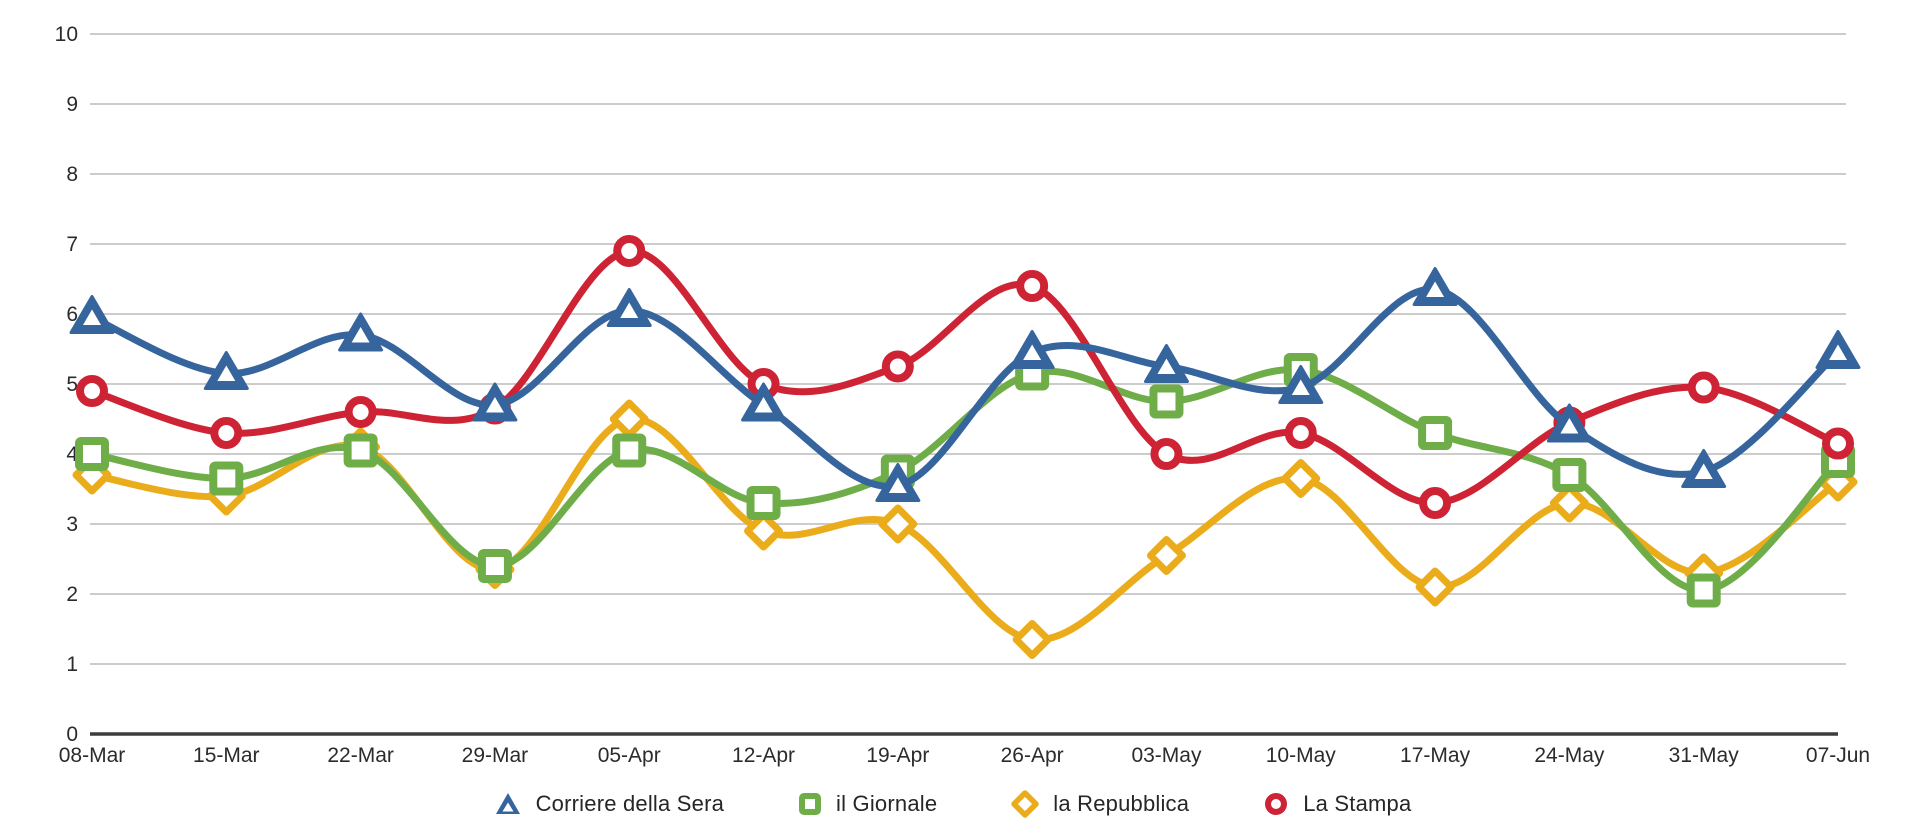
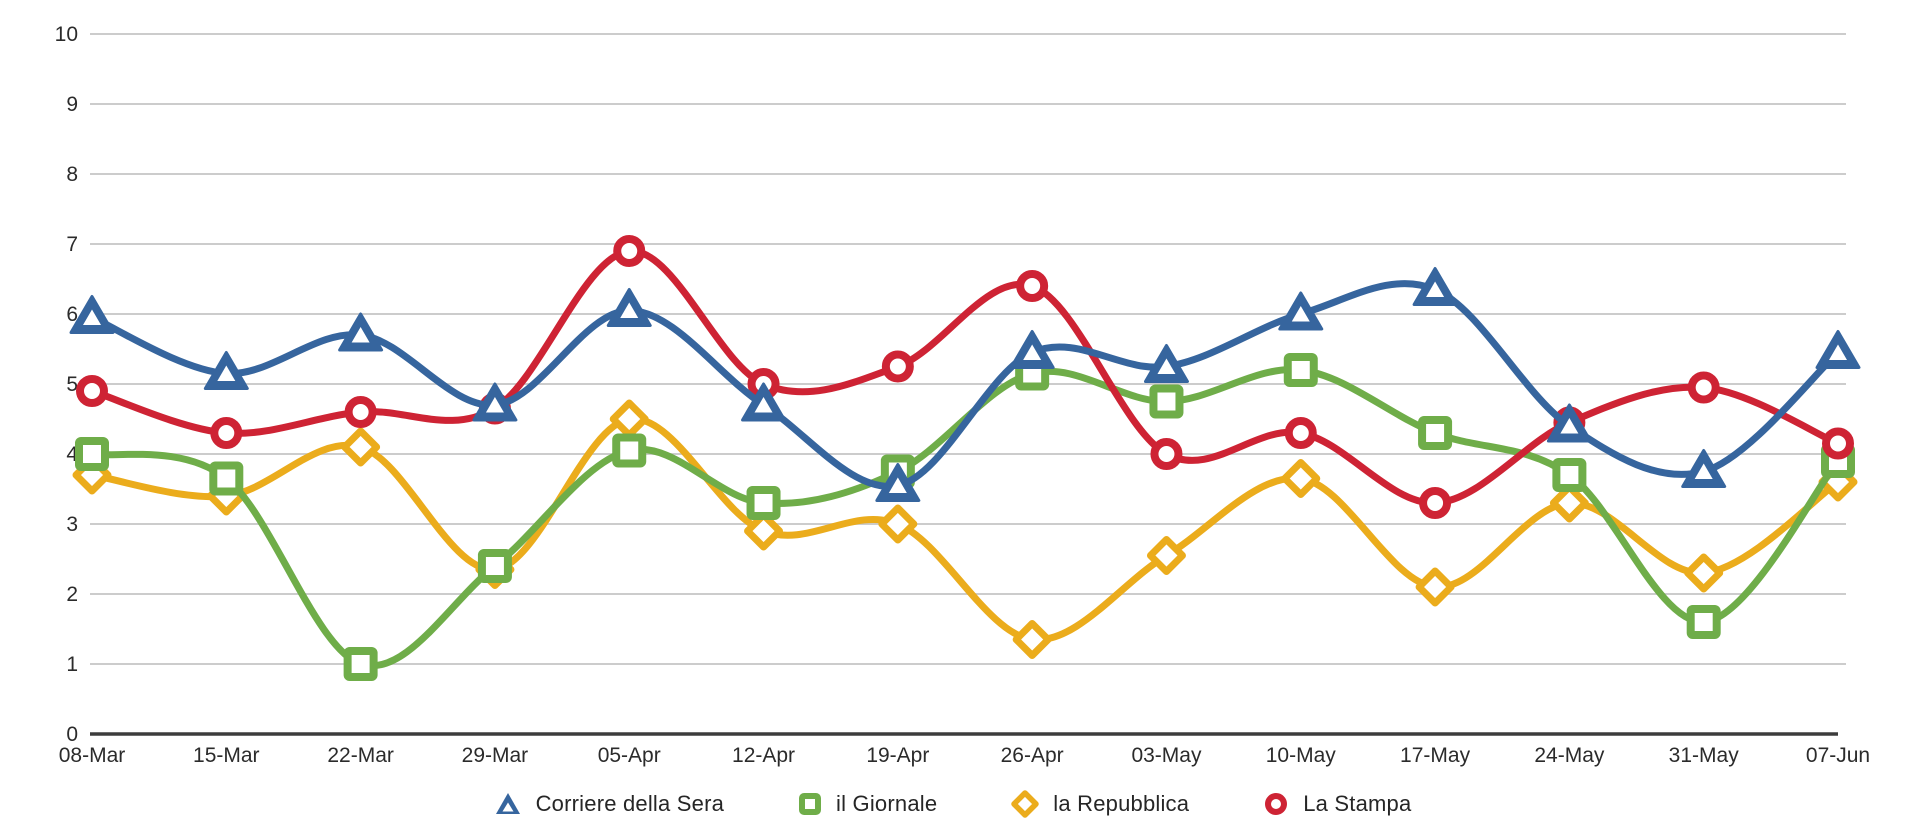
il Giornale/22-Mar: 4.0 -> 1.0
Corriere della Sera/10-May: 5.0 -> 6.0
il Giornale/31-May: 2.0 -> 1.6
